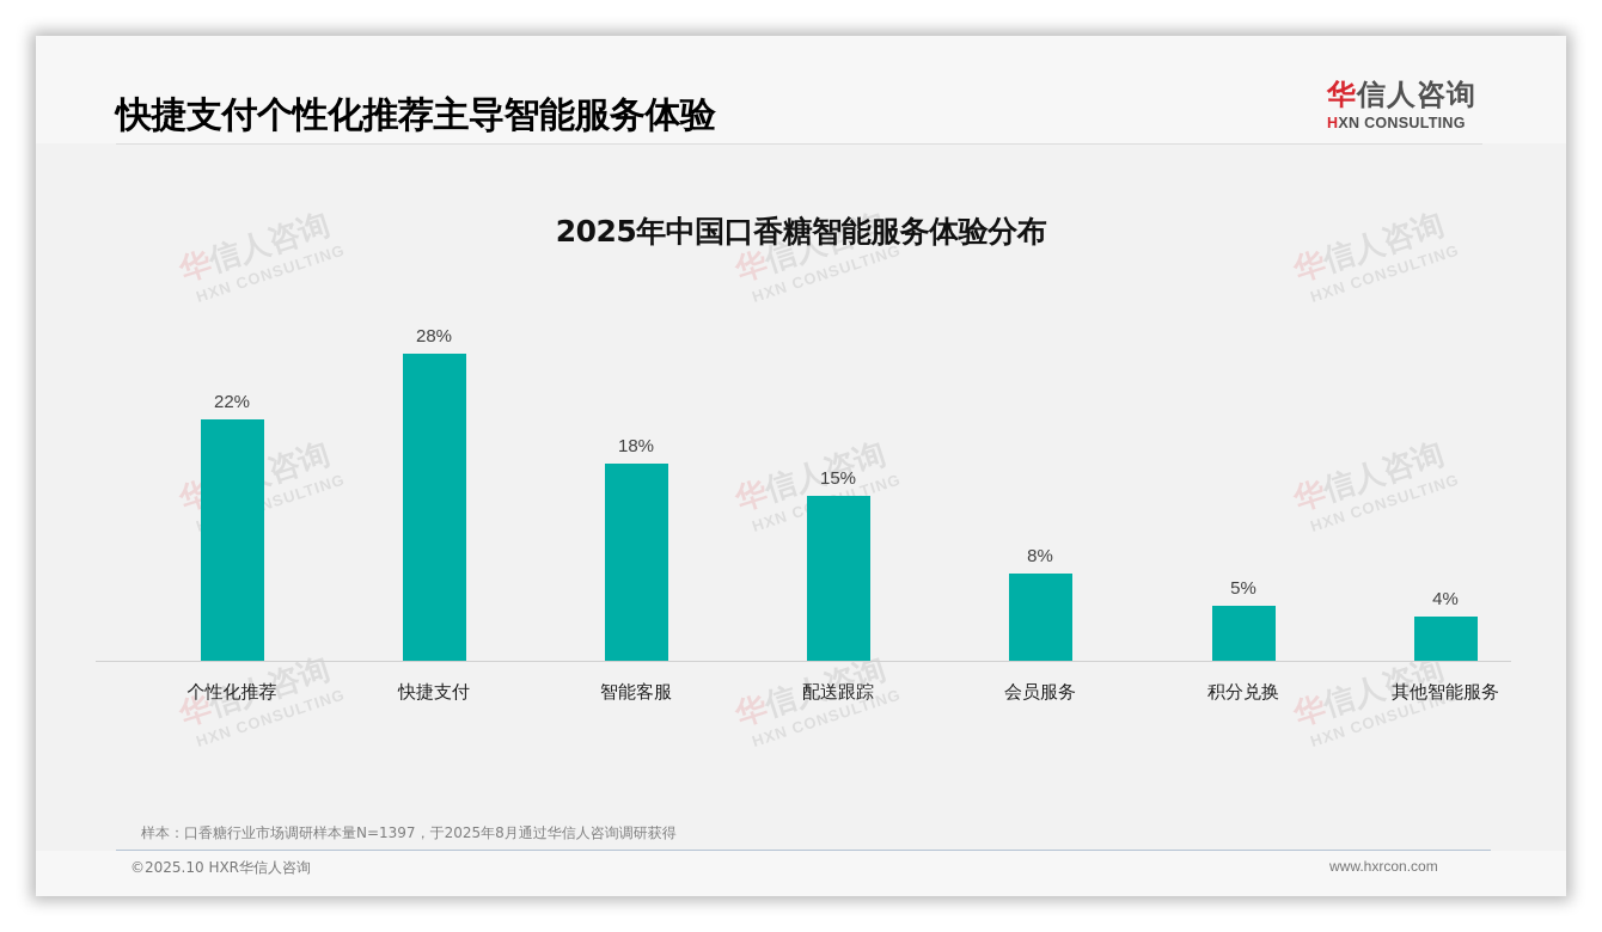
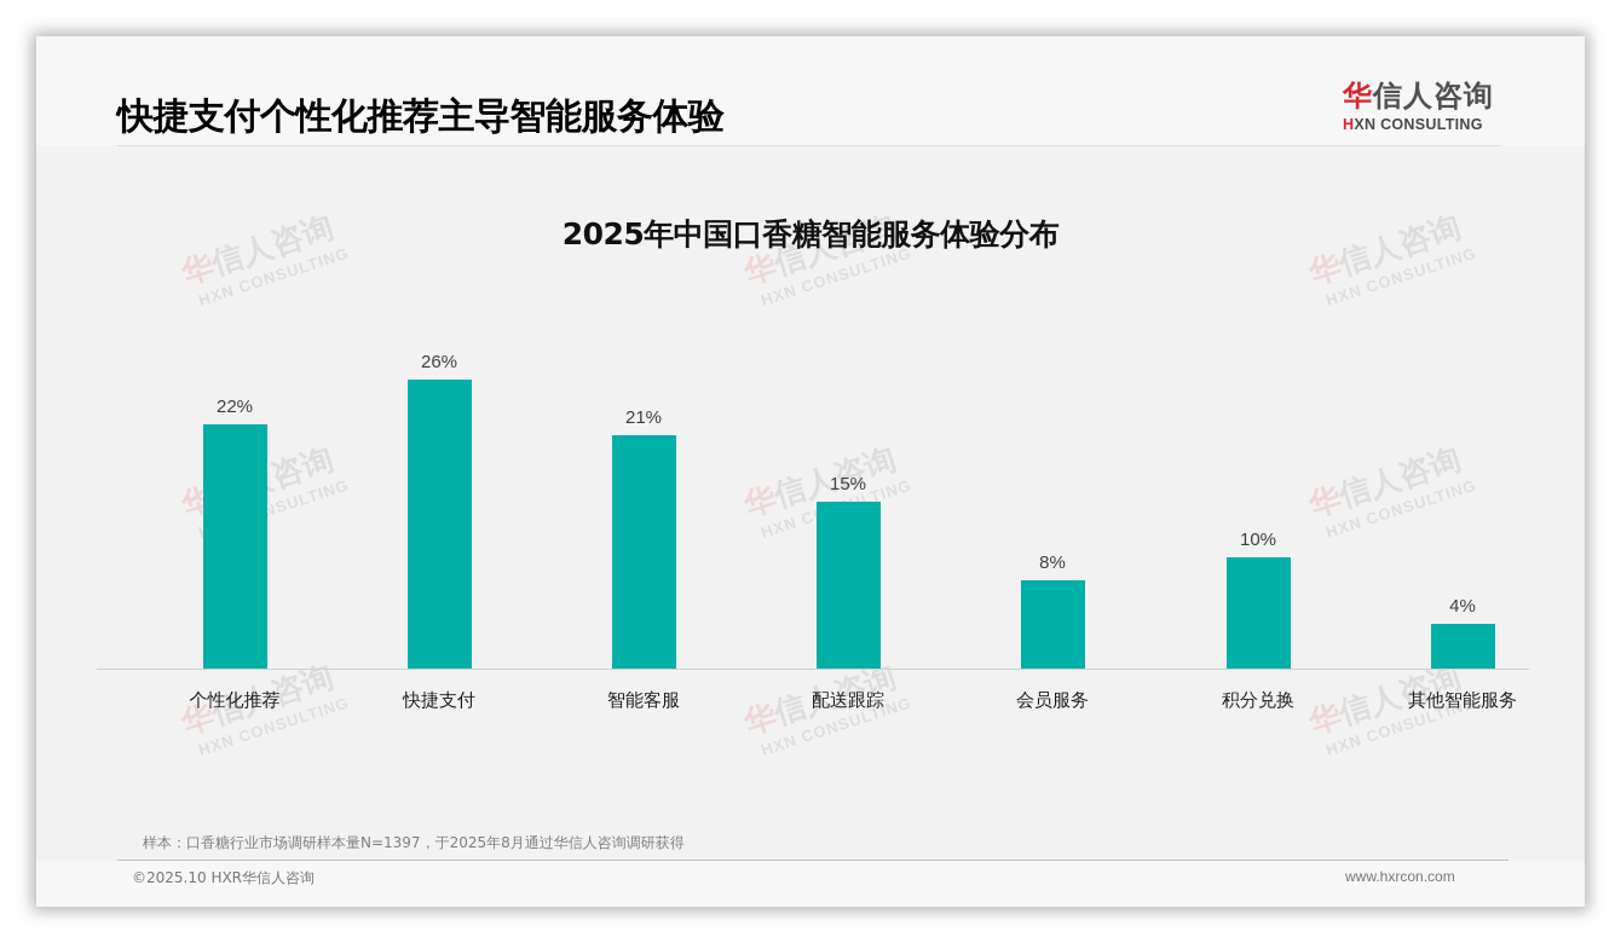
快捷支付: 28% -> 26%
智能客服: 18% -> 21%
积分兑换: 5% -> 10%
